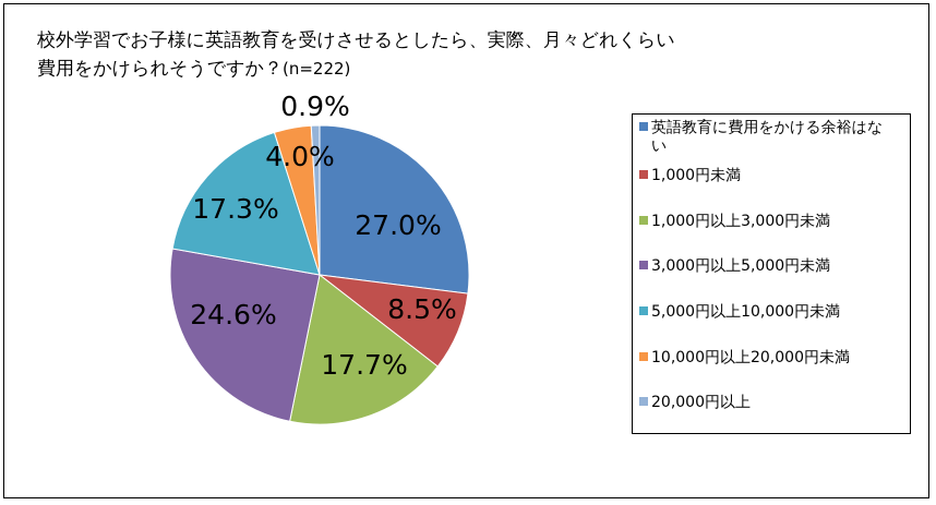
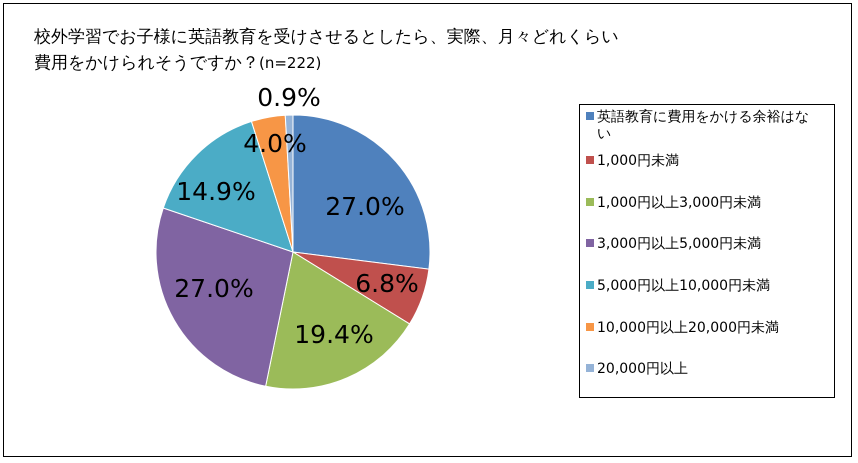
1,000円未満: 8.5% -> 6.8%
1,000円以上3,000円未満: 17.7% -> 19.4%
3,000円以上5,000円未満: 24.6% -> 27.0%
5,000円以上10,000円未満: 17.3% -> 14.9%
